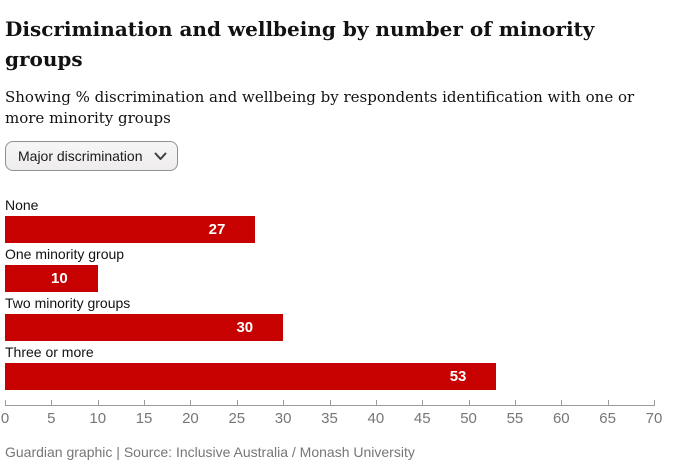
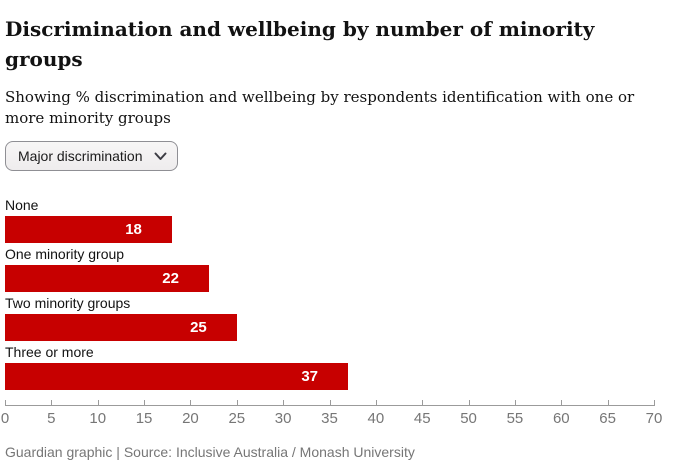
None: 27 -> 18
One minority group: 10 -> 22
Two minority groups: 30 -> 25
Three or more: 53 -> 37
